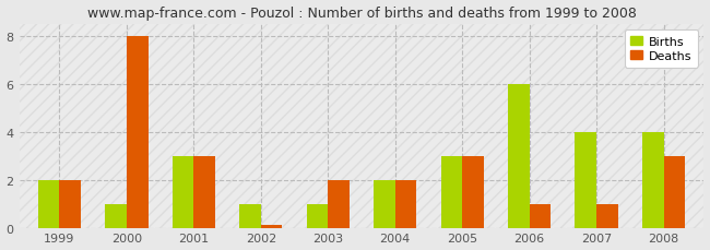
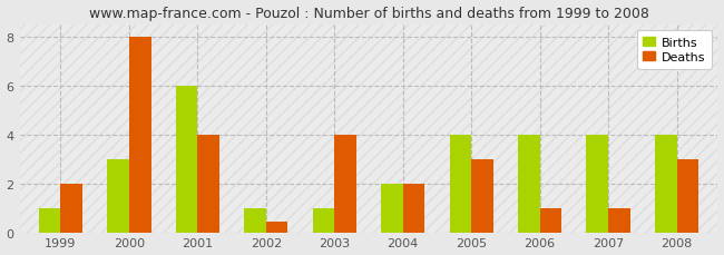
Births/1999: 2 -> 1
Births/2000: 1 -> 3
Births/2001: 3 -> 6
Deaths/2001: 3.00 -> 4.00
Deaths/2002: 0.12 -> 0.45
Deaths/2003: 2.00 -> 4.00
Births/2005: 3 -> 4
Births/2006: 6 -> 4
